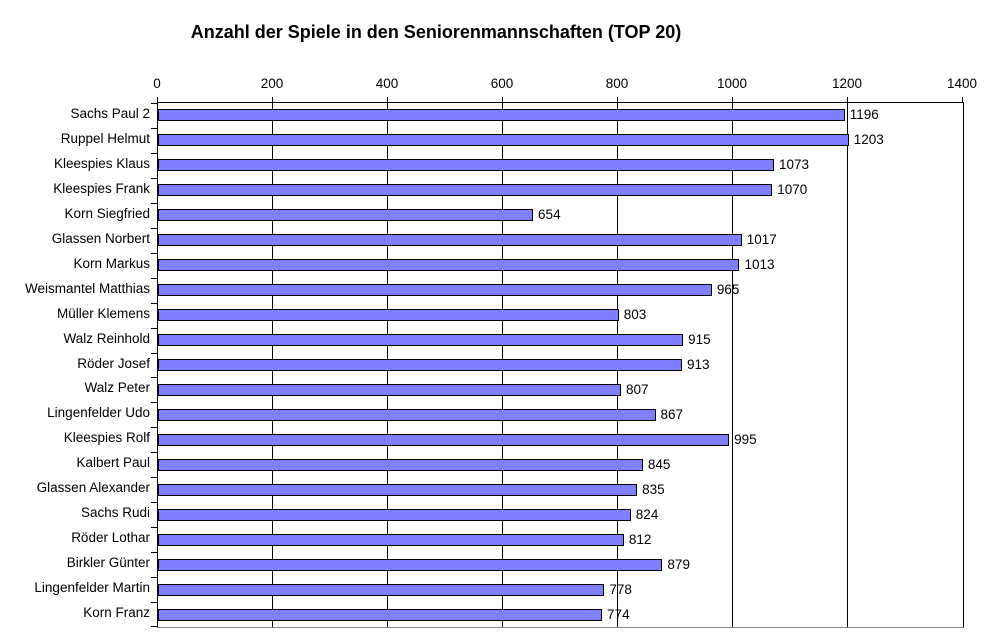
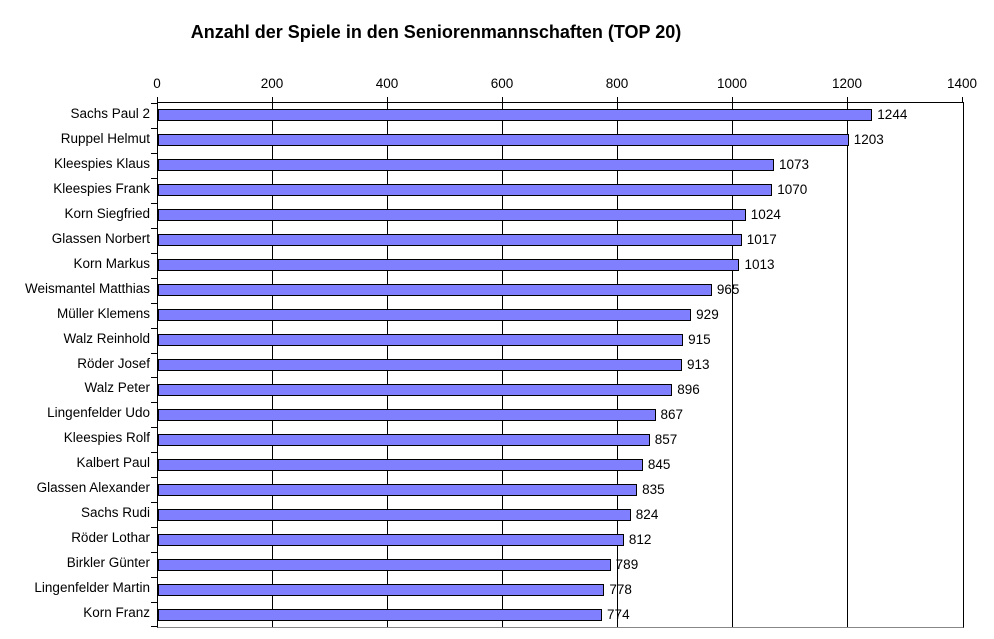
Sachs Paul 2: 1196 -> 1244
Korn Siegfried: 654 -> 1024
Müller Klemens: 803 -> 929
Walz Peter: 807 -> 896
Kleespies Rolf: 995 -> 857
Birkler Günter: 879 -> 789
